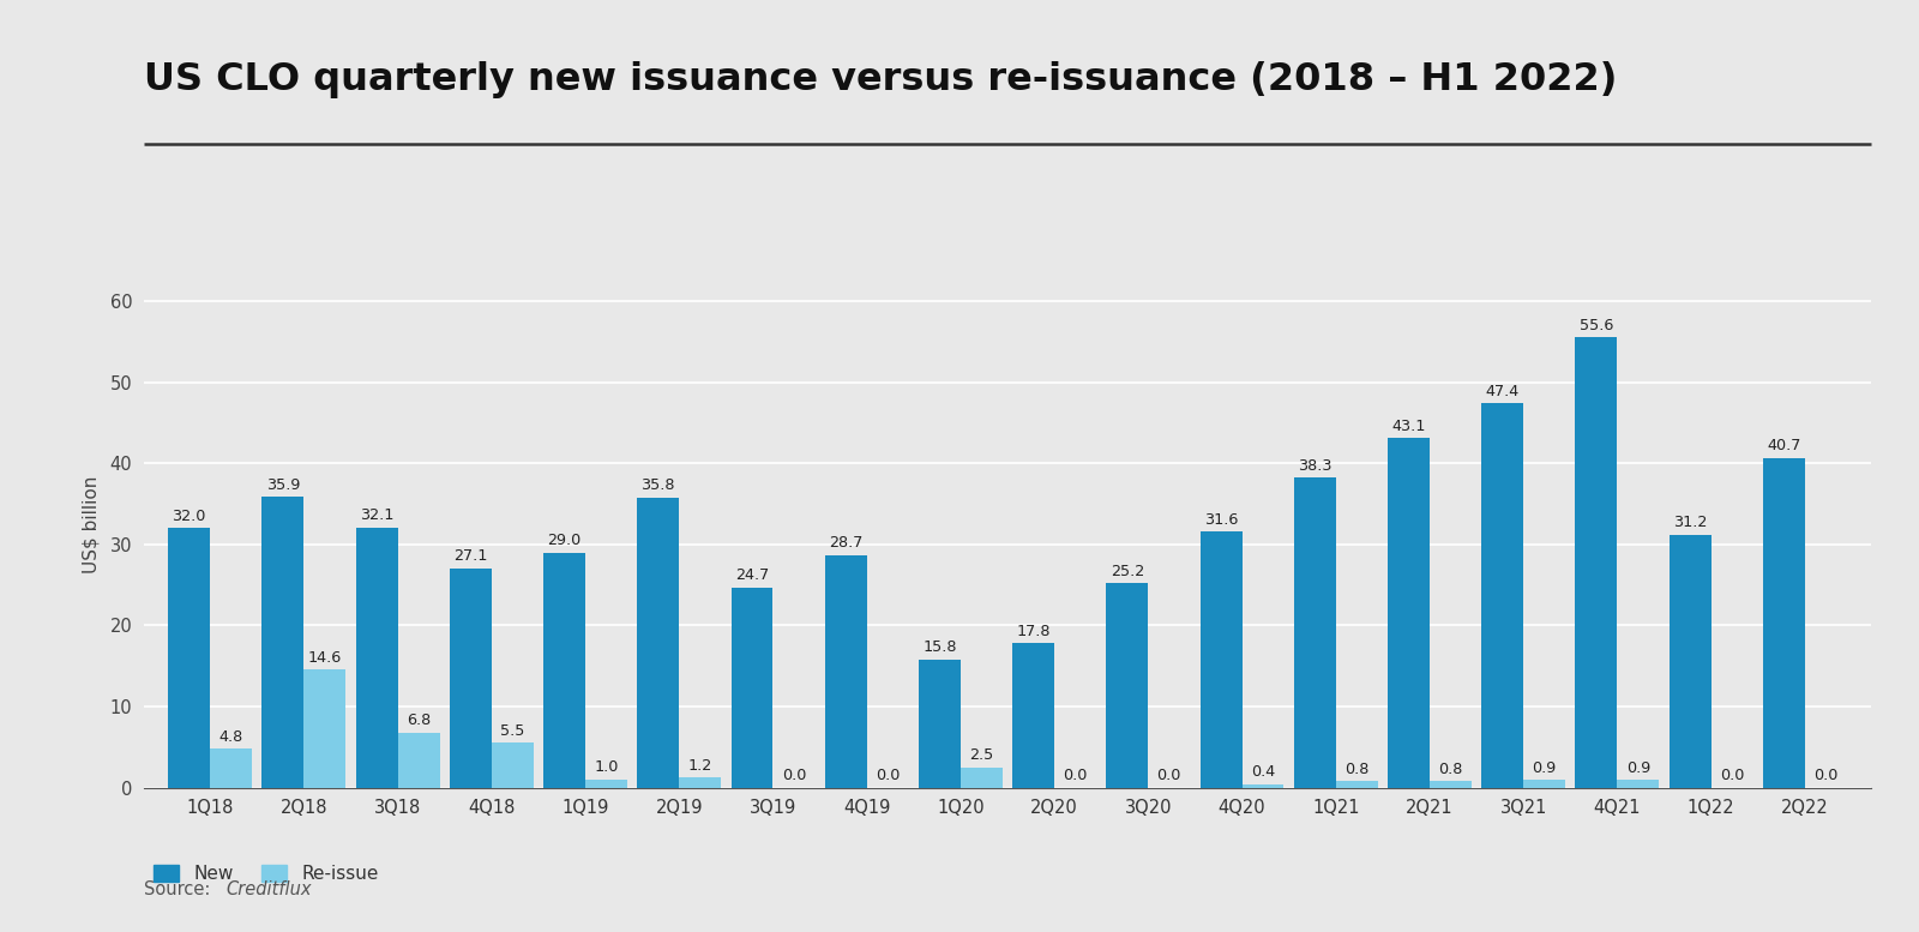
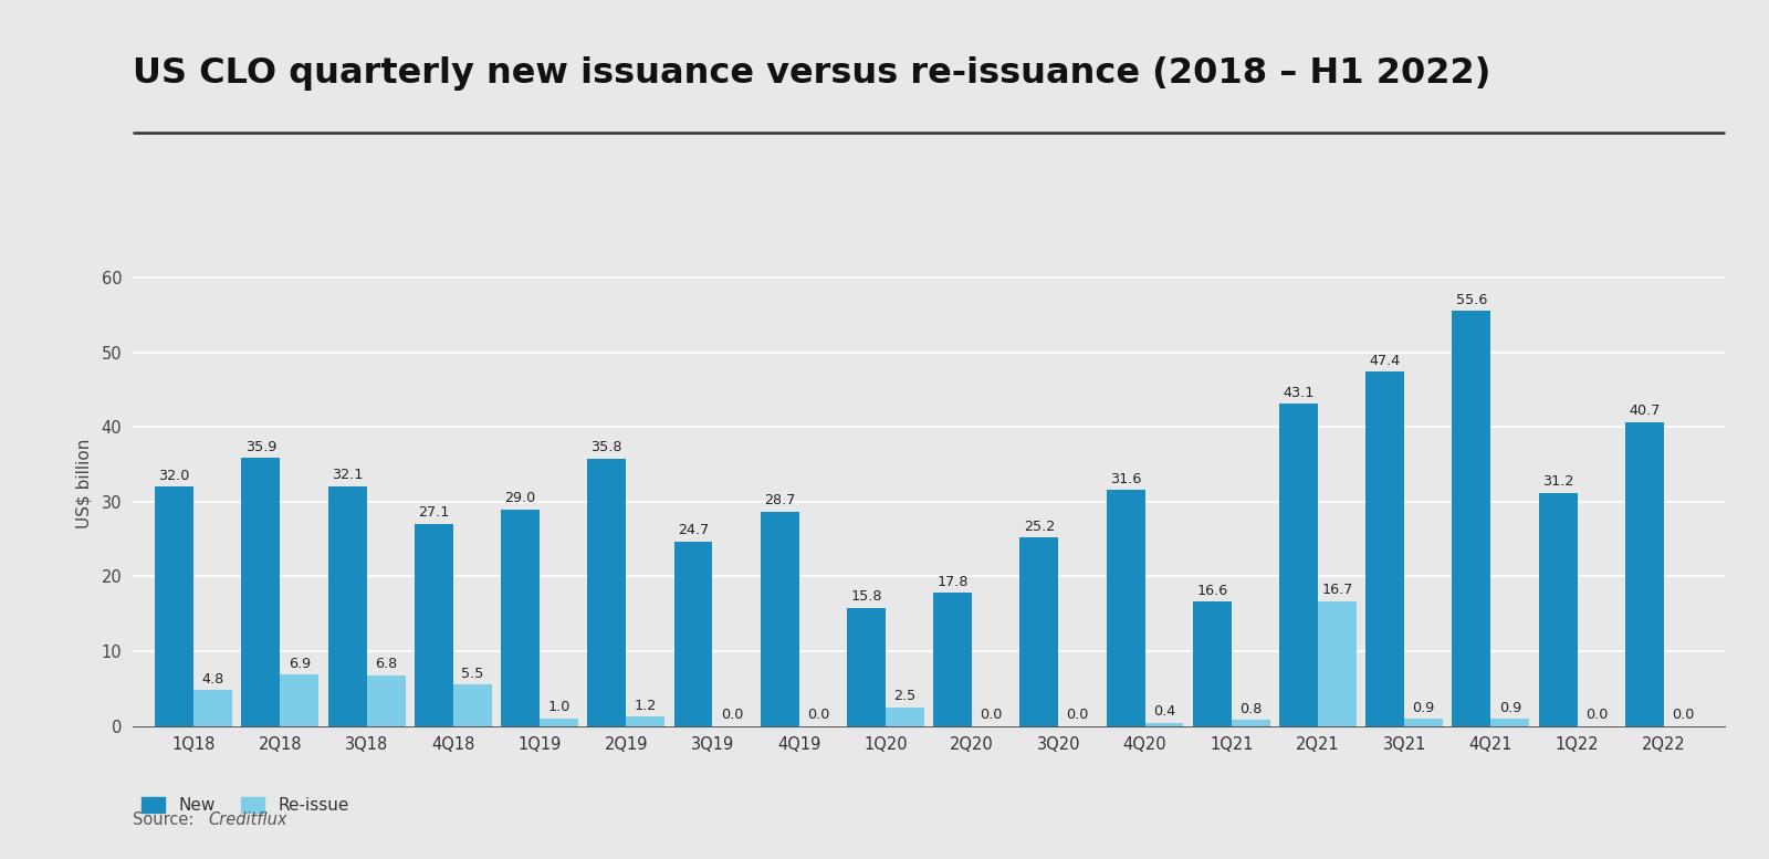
Re-issue/2Q18: 14.6 -> 6.9
New/1Q21: 38.3 -> 16.6
Re-issue/2Q21: 0.8 -> 16.7
